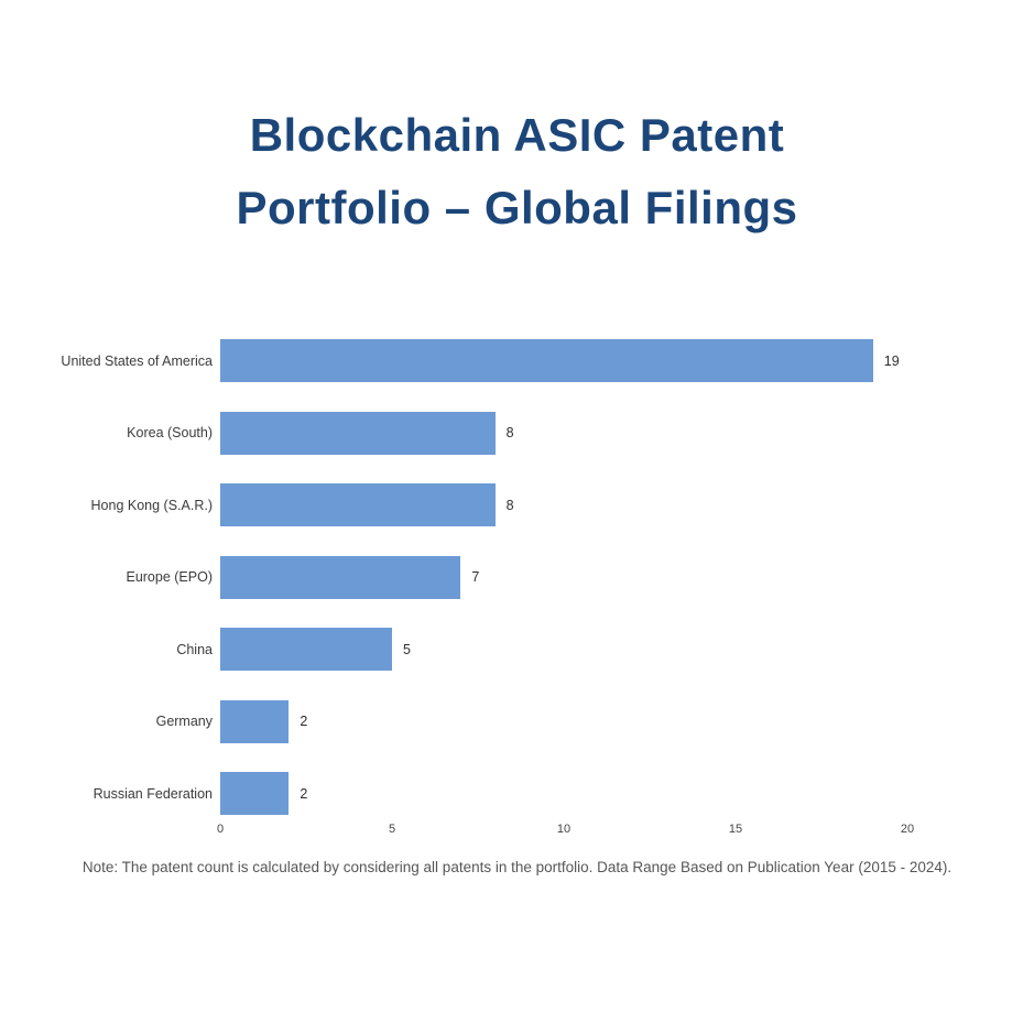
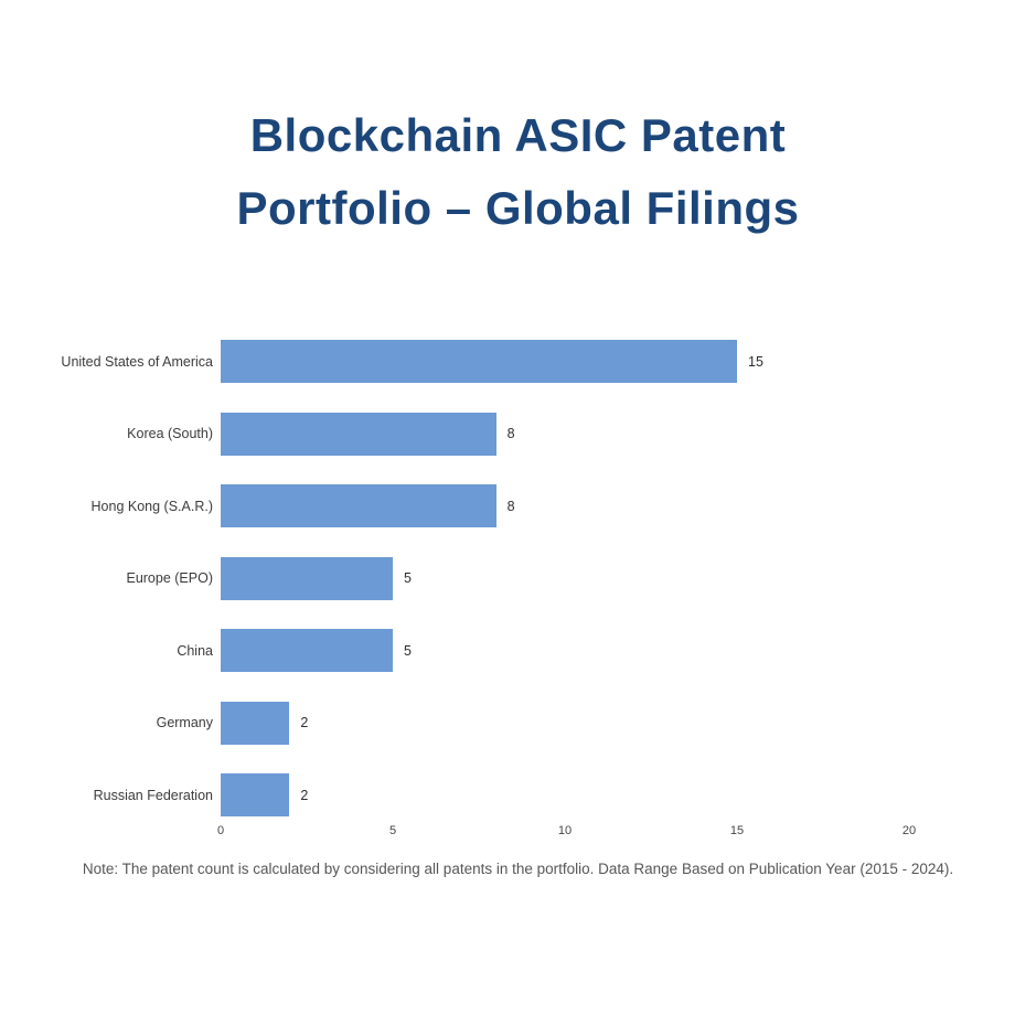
United States of America: 19 -> 15
Europe (EPO): 7 -> 5
